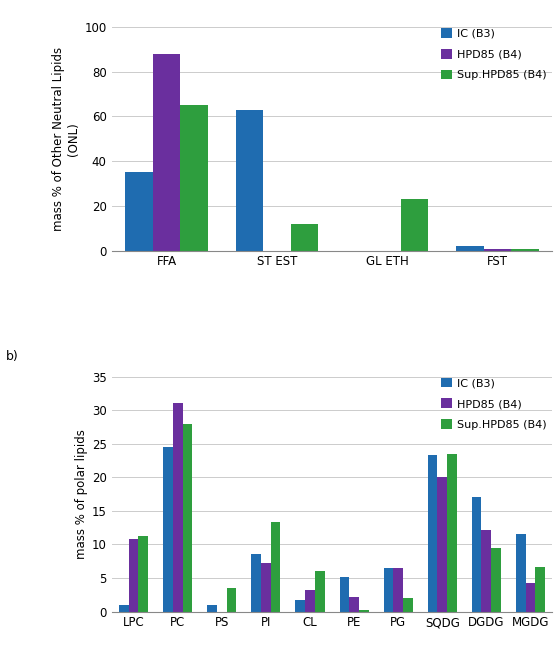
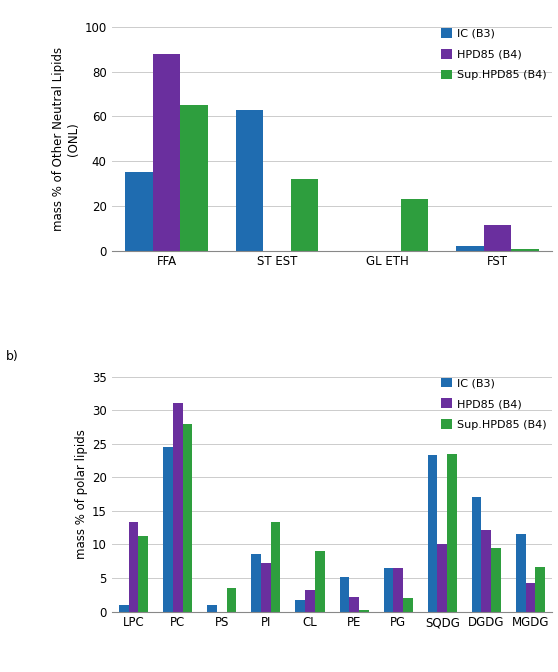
Sup.HPD85 (B4)/ST EST: 12.0 -> 32.0
HPD85 (B4)/FST: 0.5 -> 11.5
HPD85 (B4)/LPC: 10.8 -> 13.4
Sup.HPD85 (B4)/CL: 6.0 -> 9.0
HPD85 (B4)/SQDG: 20.0 -> 10.0
